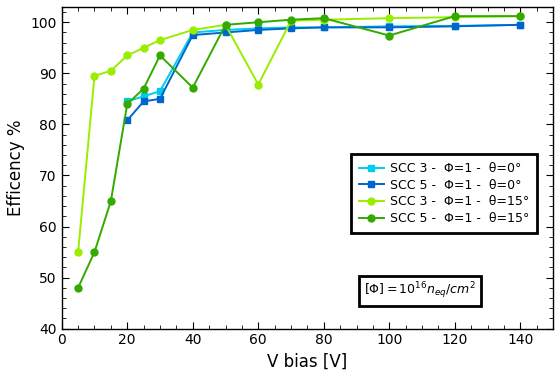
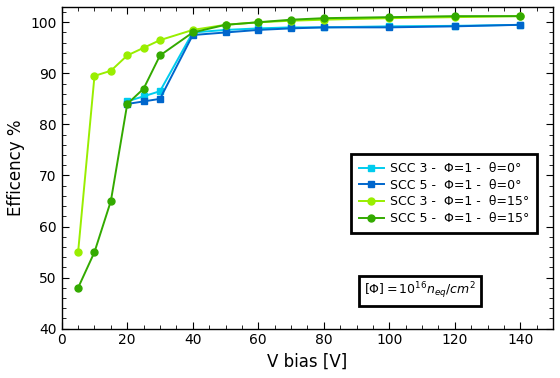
SCC 5 - Φ=1 - θ=0°/20: 80.8 -> 84.0
SCC 5 - Φ=1 - θ=15°/40: 87.2 -> 98.0
SCC 3 - Φ=1 - θ=15°/60: 87.8 -> 100.0
SCC 5 - Φ=1 - θ=15°/100: 97.4 -> 101.0
